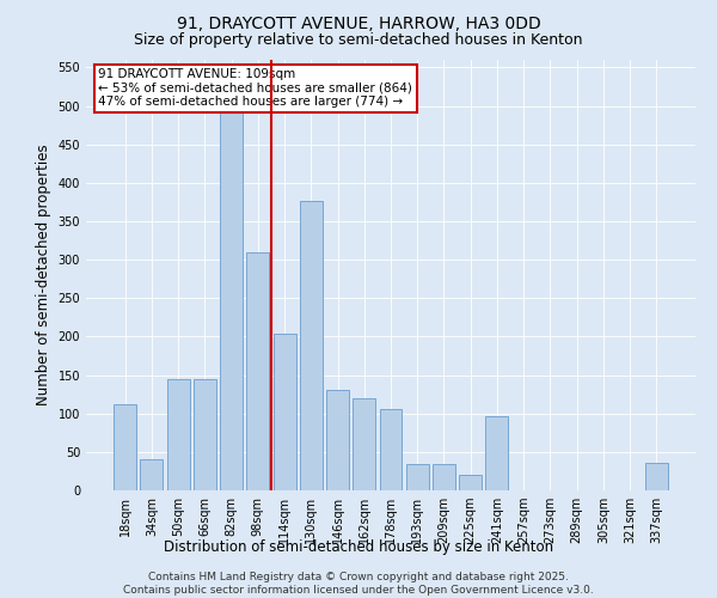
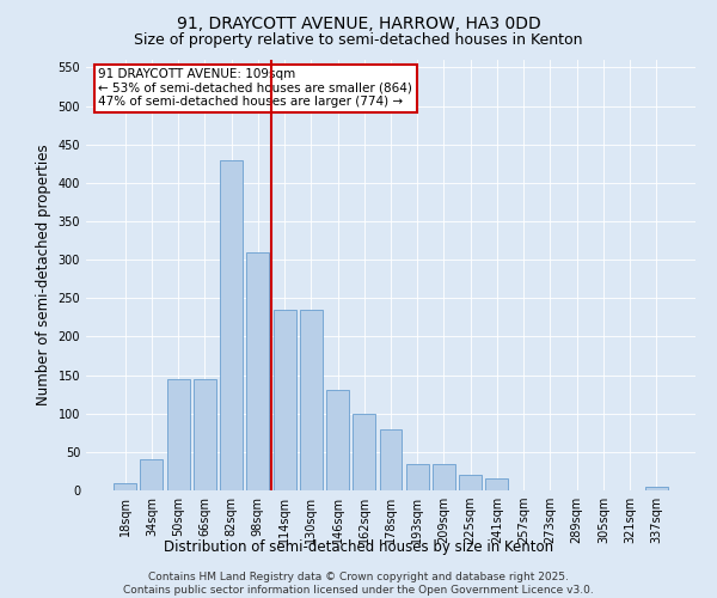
18sqm: 112 -> 10
82sqm: 494 -> 430
114sqm: 204 -> 235
130sqm: 376 -> 235
162sqm: 120 -> 100
178sqm: 106 -> 80
241sqm: 96 -> 15
337sqm: 36 -> 5
